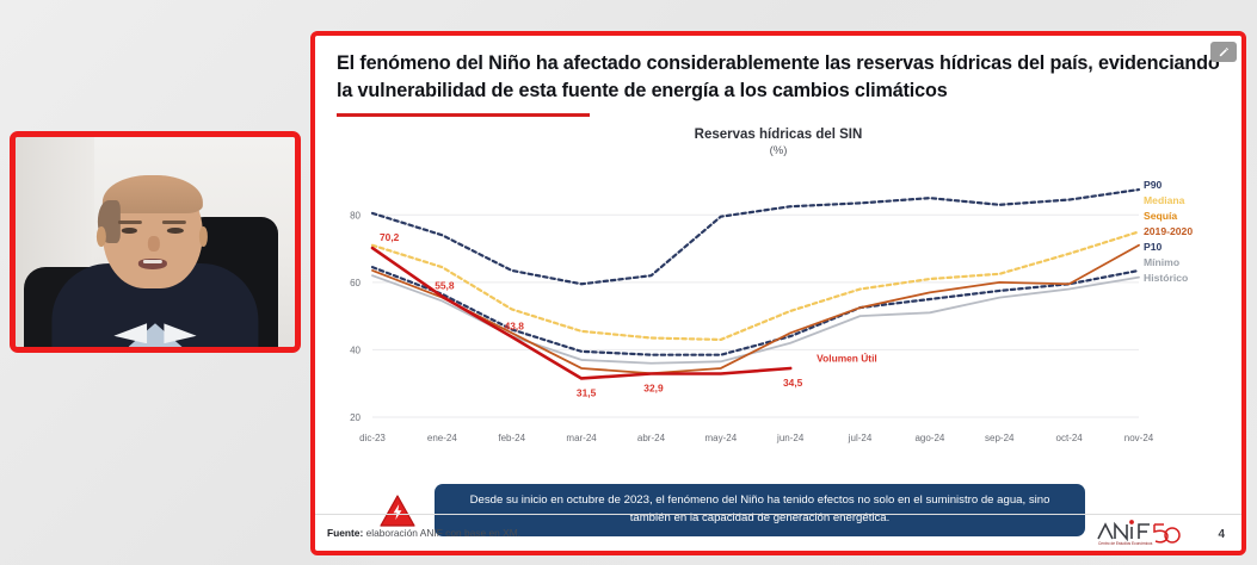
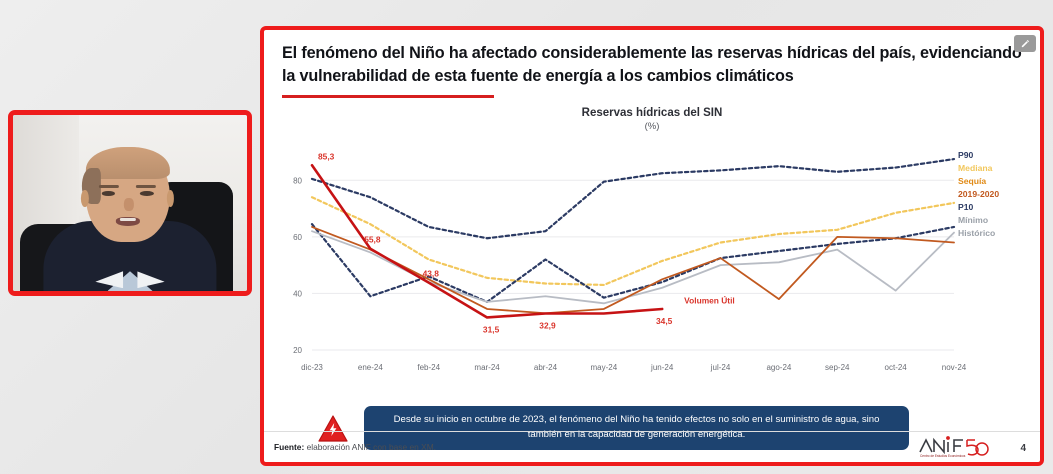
Mediana Sequía 2019-2020/dic-23: 71 -> 74
Volumen Útil/dic-23: 70,2 -> 85,3
P10/ene-24: 56 -> 39
P10/mar-24: 40 -> 37
P10/abr-24: 38 -> 52
Mínimo Histórico/abr-24: 36 -> 39
Sequía 2019-2020/ago-24: 57 -> 38
Mínimo Histórico/oct-24: 58 -> 41
Mediana Sequía 2019-2020/nov-24: 75 -> 72
Sequía 2019-2020/nov-24: 71 -> 58
